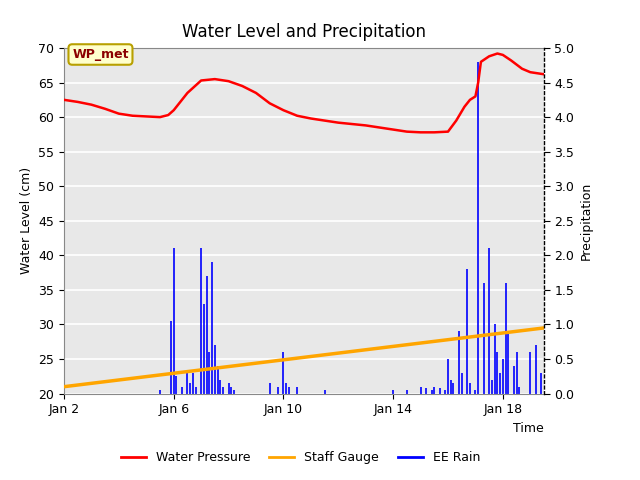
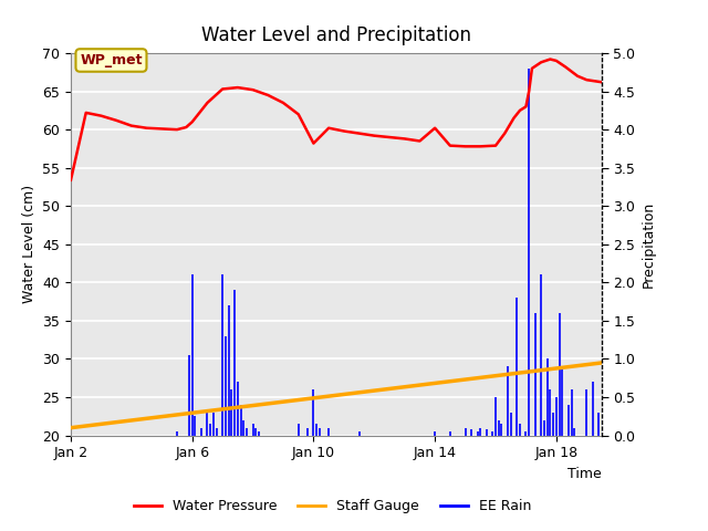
Jan 2: 62.5 -> 53.4
Jan 10: 61.0 -> 58.2
Jan 14: 58.2 -> 60.2
